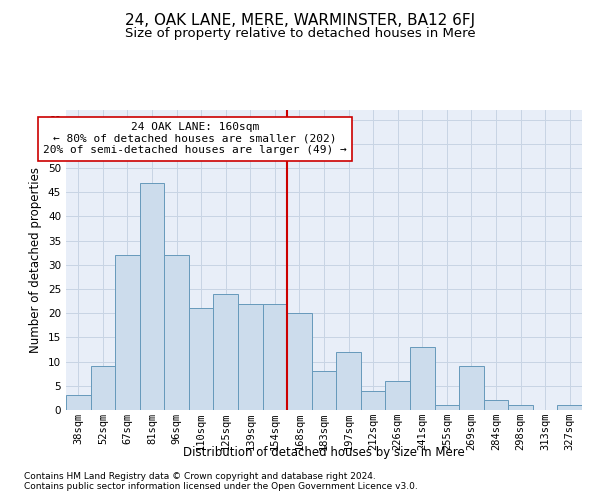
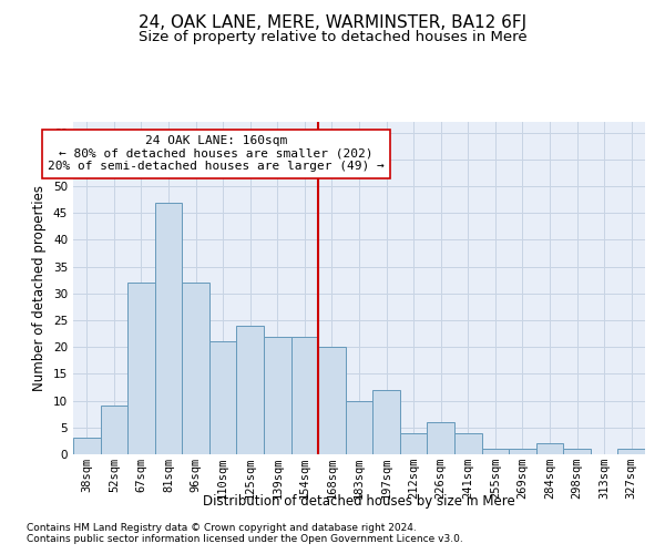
183sqm: 8 -> 10
241sqm: 13 -> 4
269sqm: 9 -> 1
